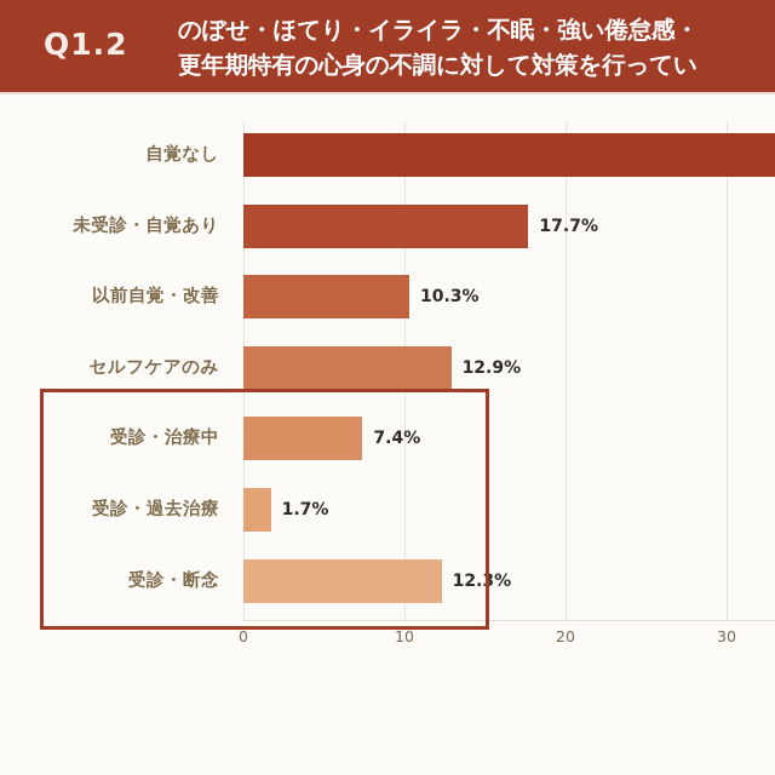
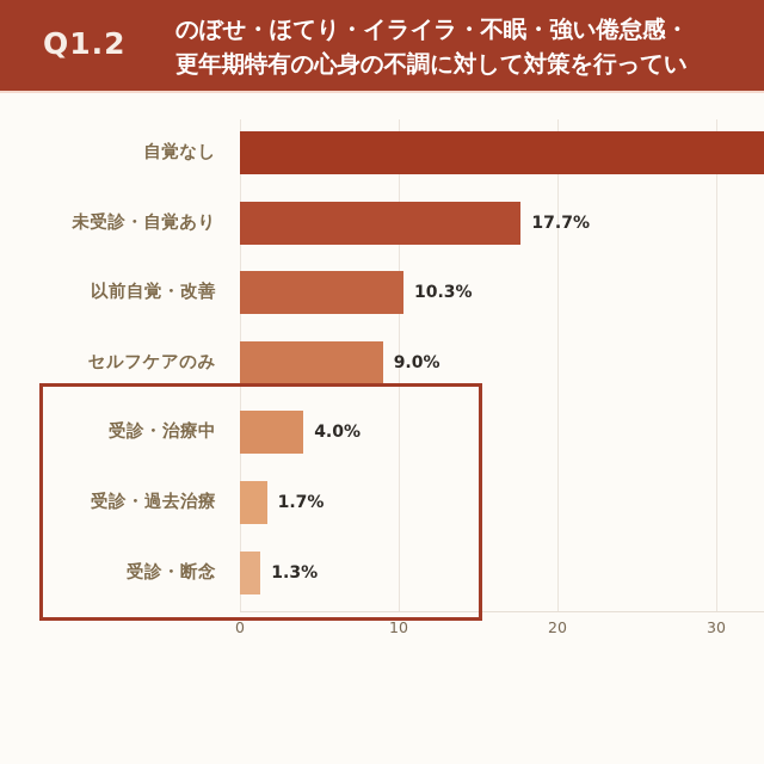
セルフケアのみ: 12.9% -> 9.0%
受診・治療中: 7.4% -> 4.0%
受診・断念: 12.3% -> 1.3%
